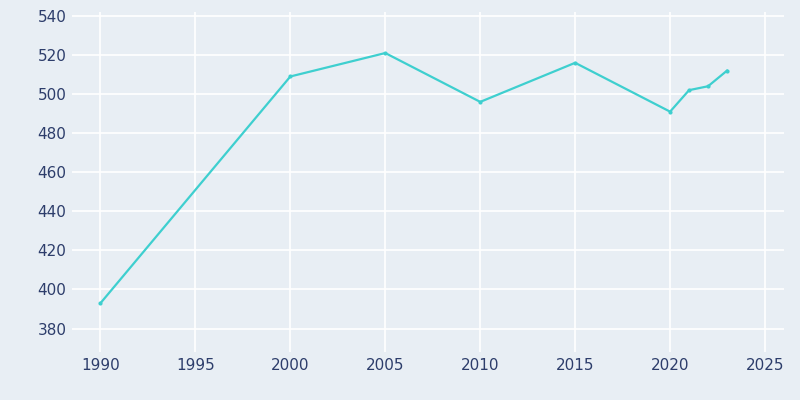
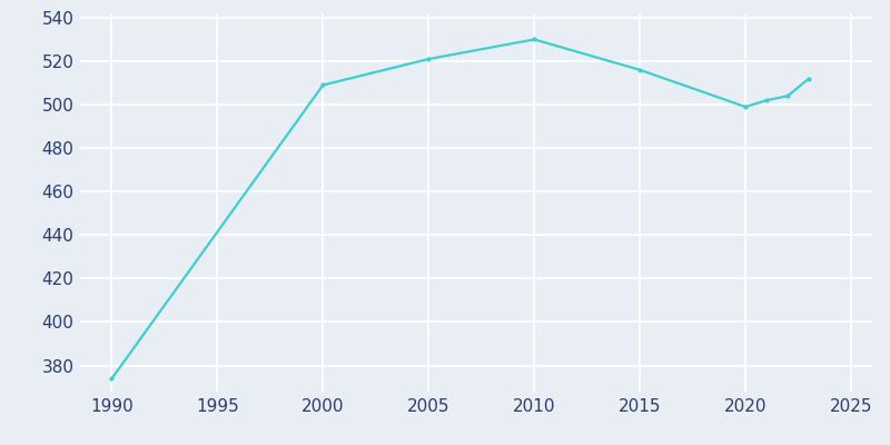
1990: 393 -> 374
2010: 496 -> 530
2020: 491 -> 499
